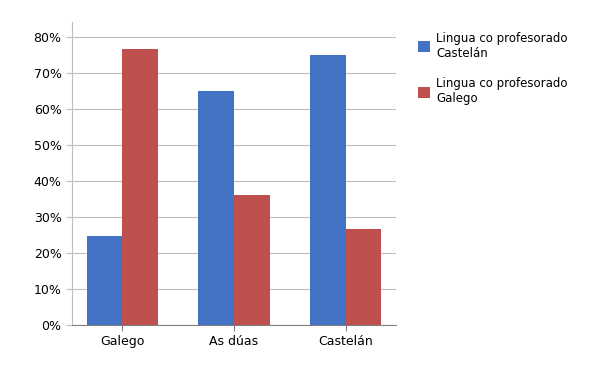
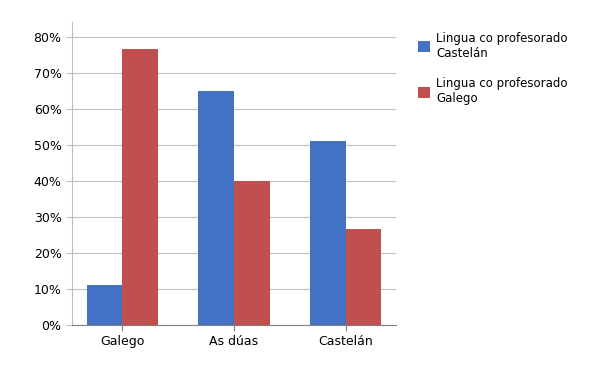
Lingua co profesorado Castelán/Galego: 24.5% -> 11.0%
Lingua co profesorado Galego/As dúas: 36.0% -> 40.0%
Lingua co profesorado Castelán/Castelán: 75.0% -> 51.0%
